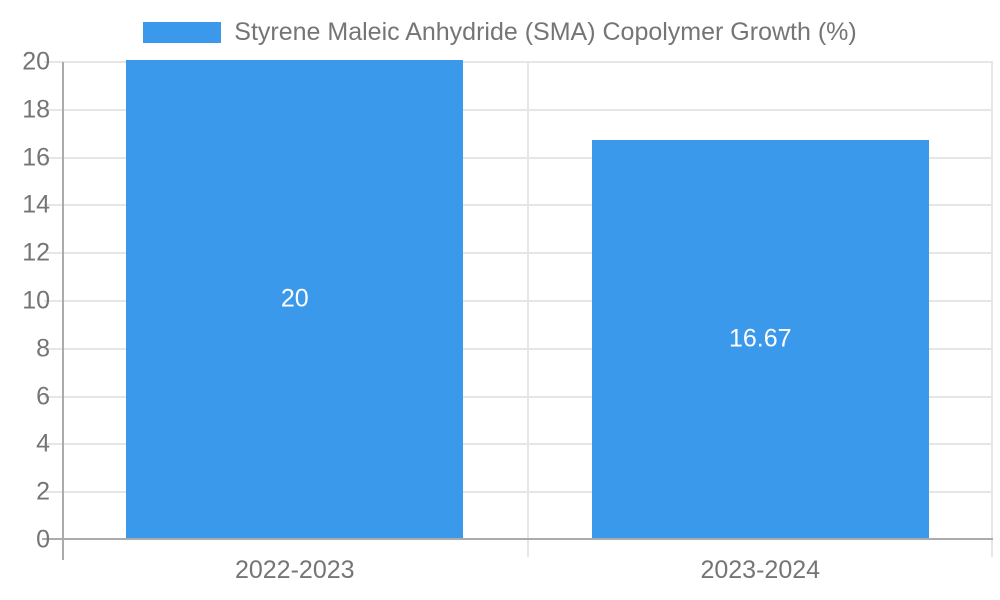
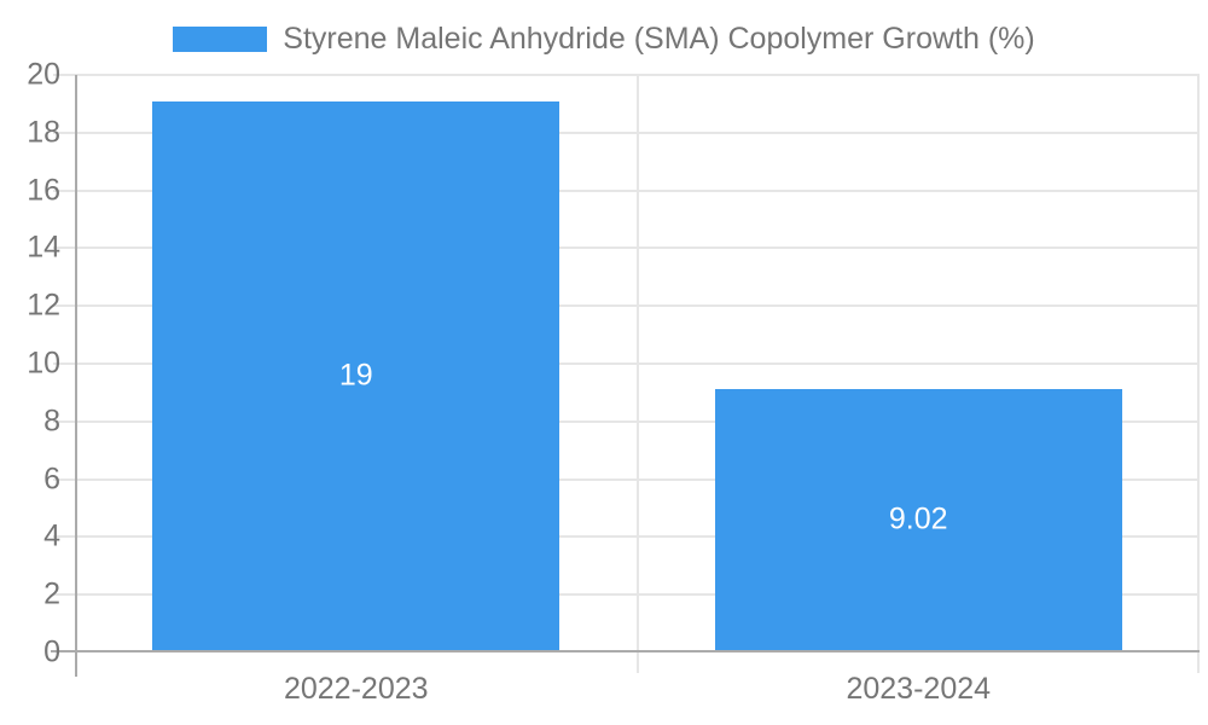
2022-2023: 20 -> 19
2023-2024: 16.67 -> 9.02
